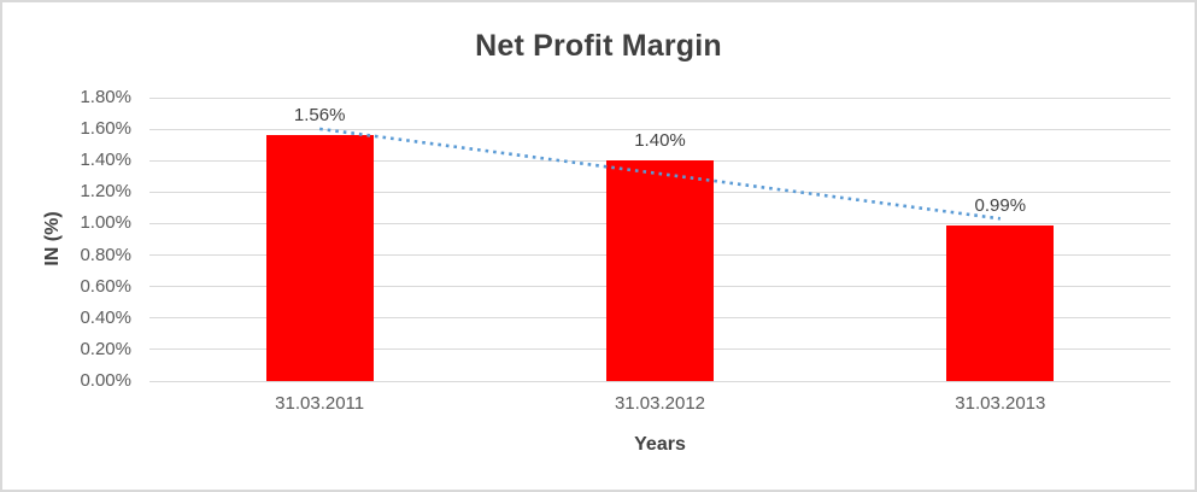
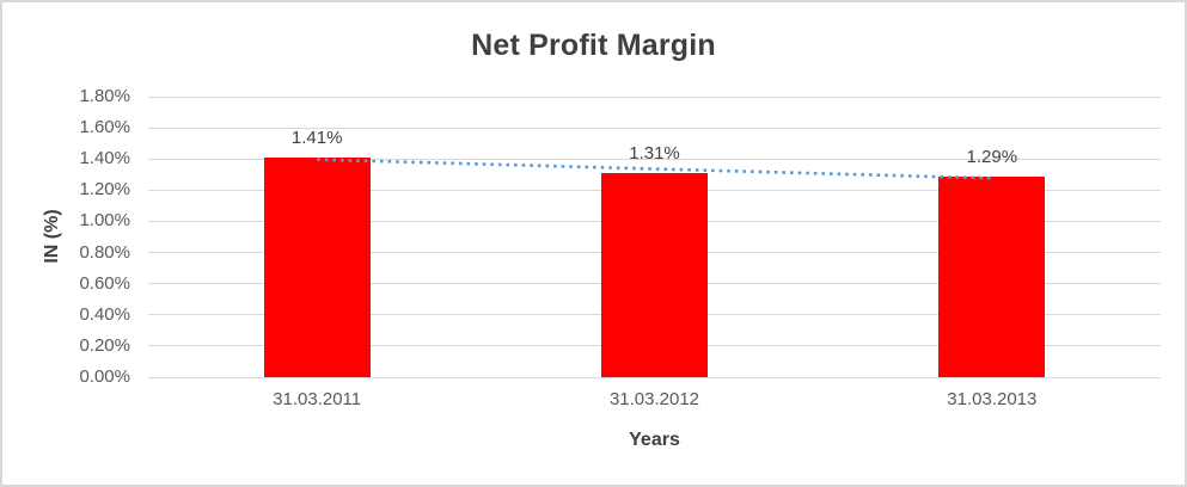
31.03.2011: 1.56% -> 1.41%
31.03.2012: 1.40% -> 1.31%
31.03.2013: 0.99% -> 1.29%
